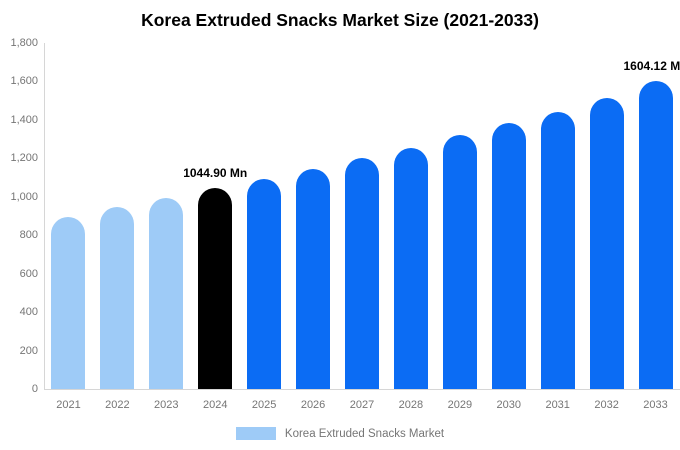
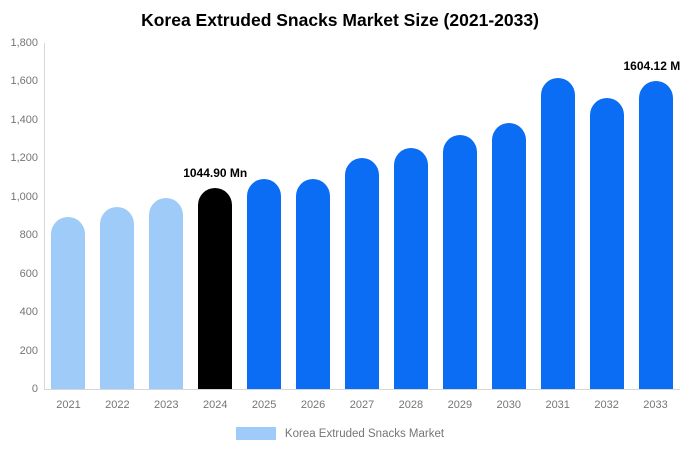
2026: 1150 -> 1090
2031: 1440 -> 1620
